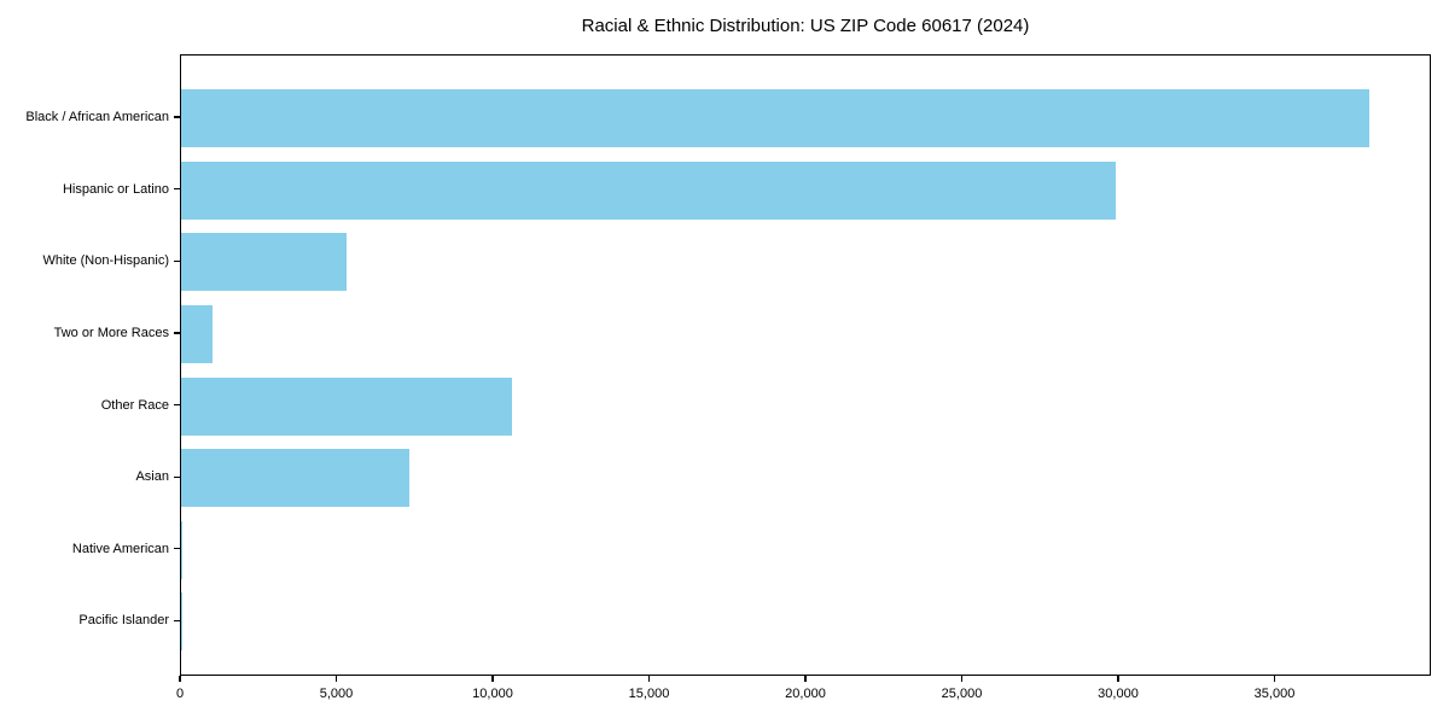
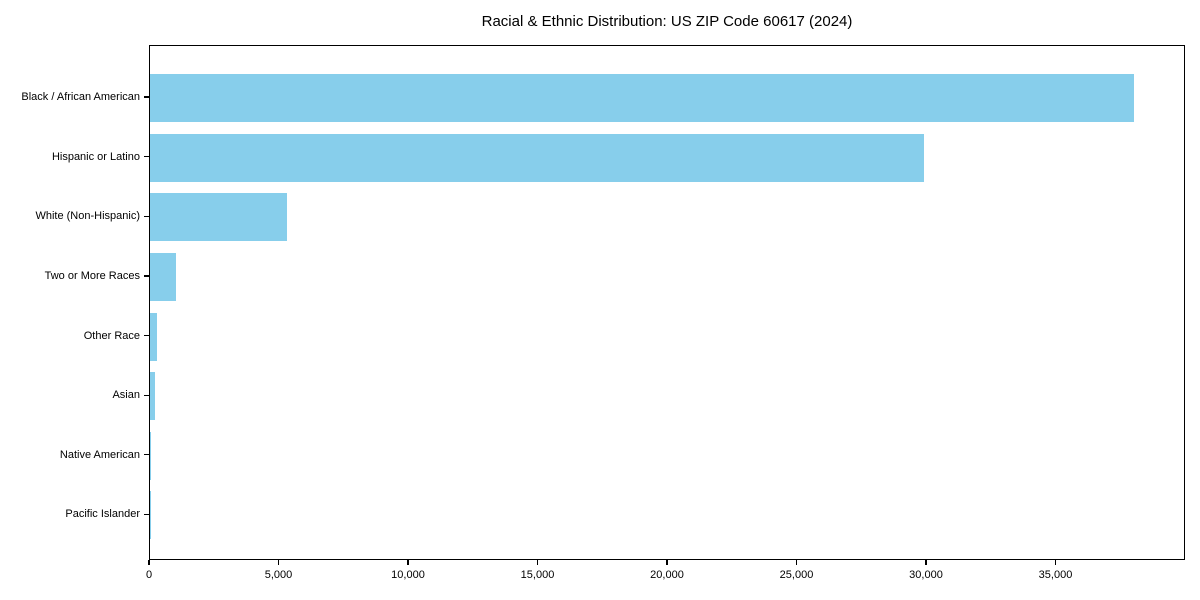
Other Race: 10600 -> 300
Asian: 7300 -> 200
